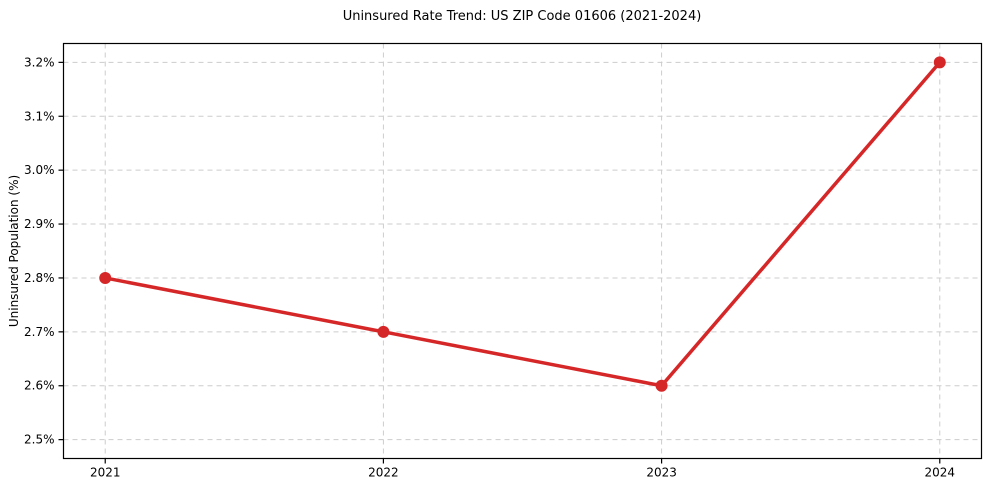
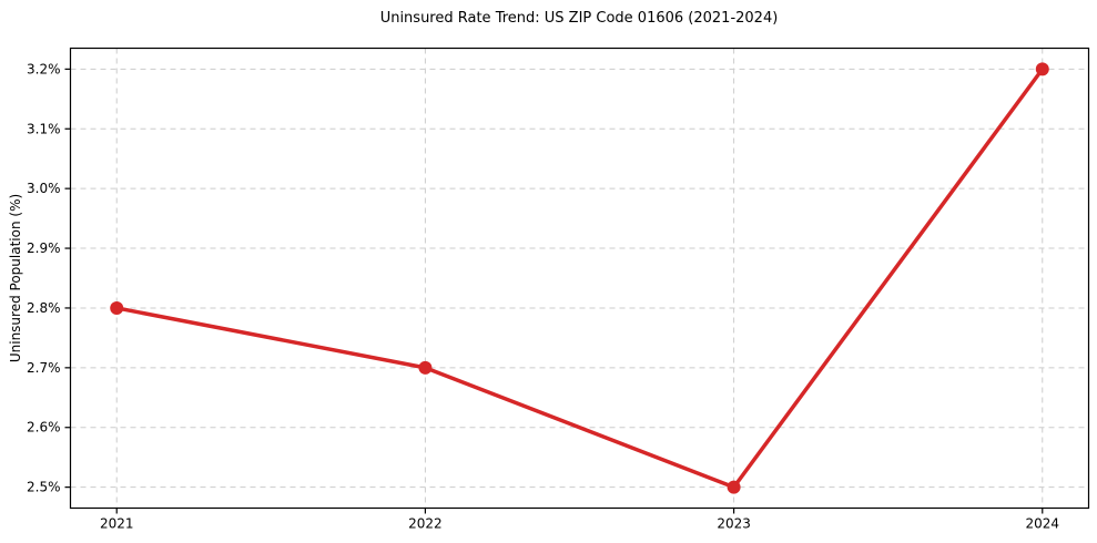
2023: 2.6% -> 2.5%
